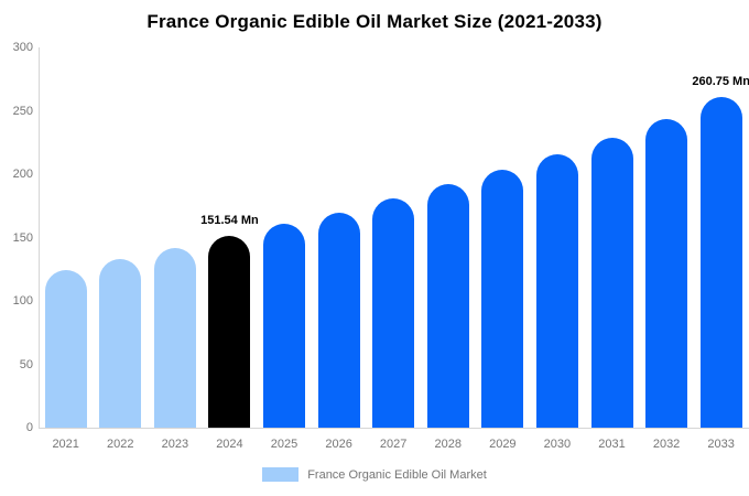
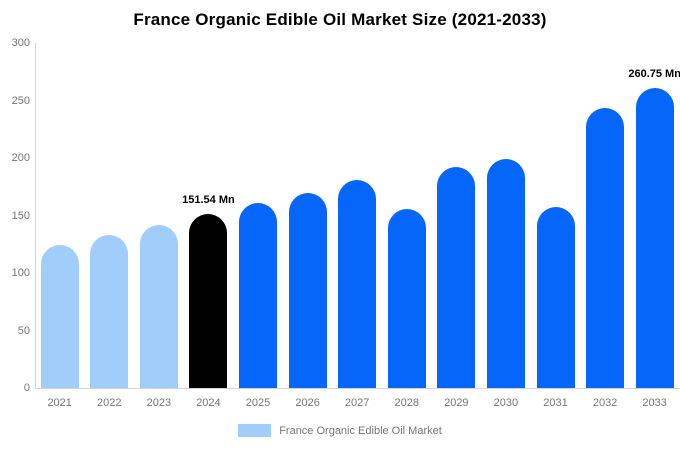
2028: 192 -> 156
2029: 204 -> 192
2030: 216 -> 199
2031: 229 -> 157
